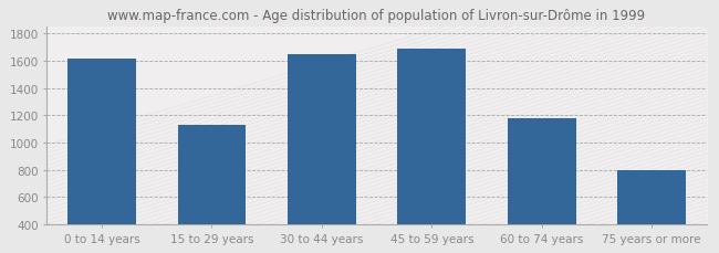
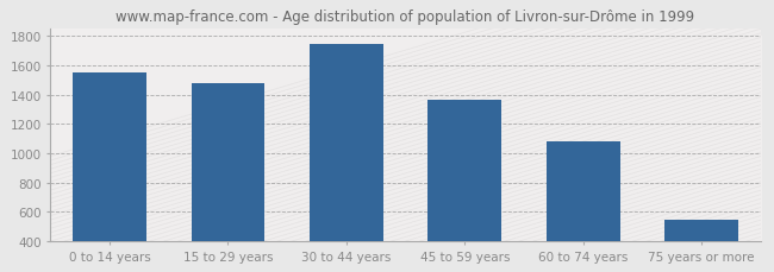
0 to 14 years: 1620 -> 1550
15 to 29 years: 1130 -> 1480
30 to 44 years: 1650 -> 1750
45 to 59 years: 1690 -> 1360
60 to 74 years: 1180 -> 1080
75 years or more: 800 -> 540
